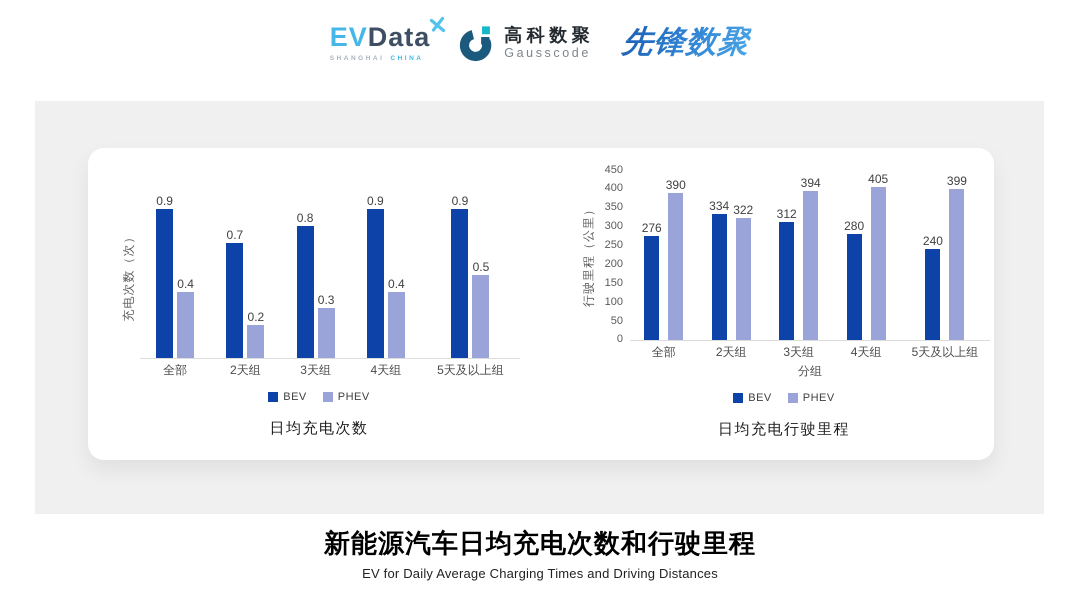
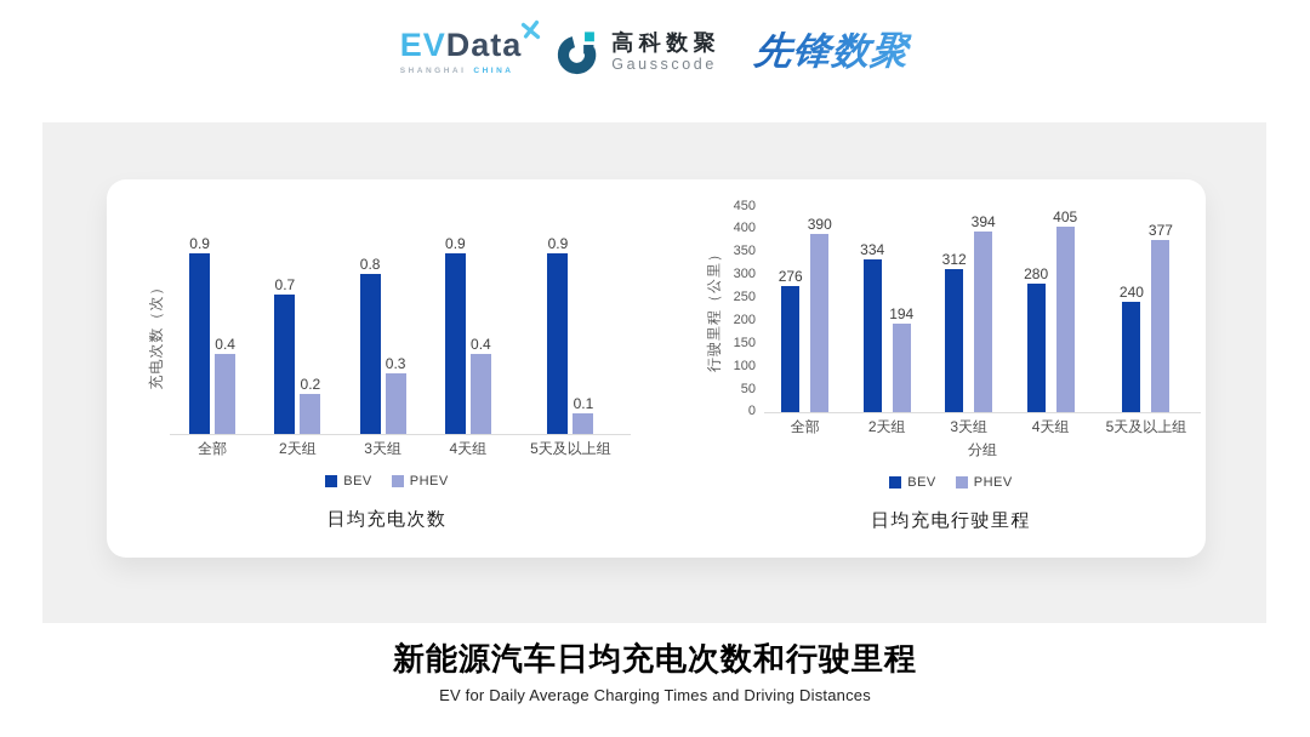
日均充电次数/PHEV/5天及以上组: 0.5 -> 0.1
日均充电行驶里程/PHEV/2天组: 322 -> 194
日均充电行驶里程/PHEV/5天及以上组: 399 -> 377
